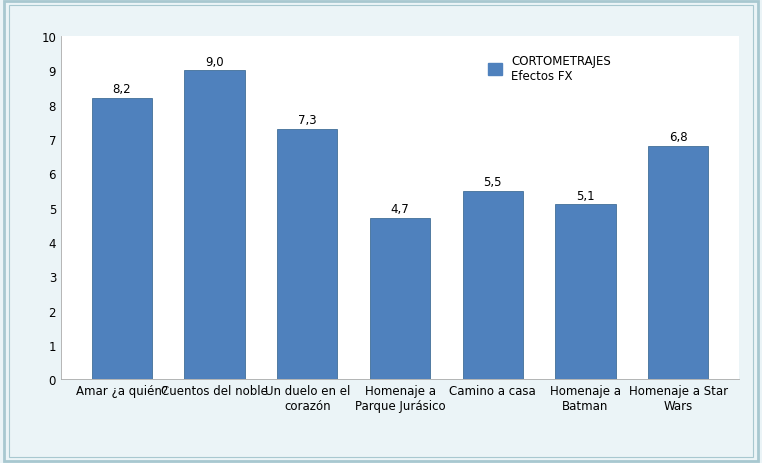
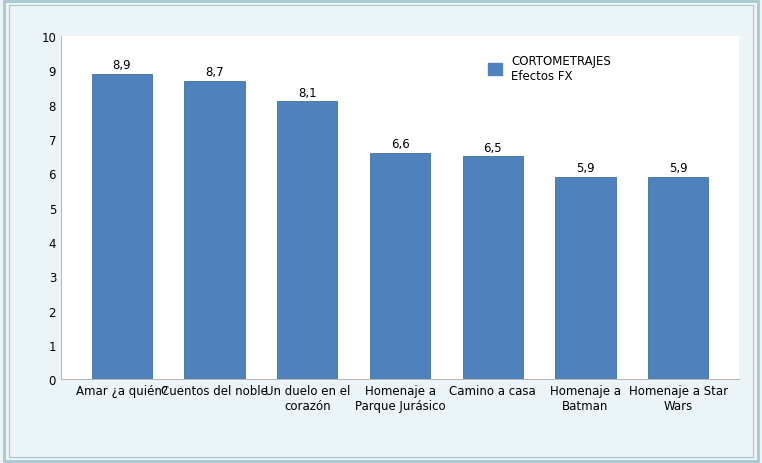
Amar ¿a quién?: 8,2 -> 8,9
Cuentos del noble: 9,0 -> 8,7
Un duelo en el corazón: 7,3 -> 8,1
Homenaje a Parque Jurásico: 4,7 -> 6,6
Camino a casa: 5,5 -> 6,5
Homenaje a Batman: 5,1 -> 5,9
Homenaje a Star Wars: 6,8 -> 5,9
